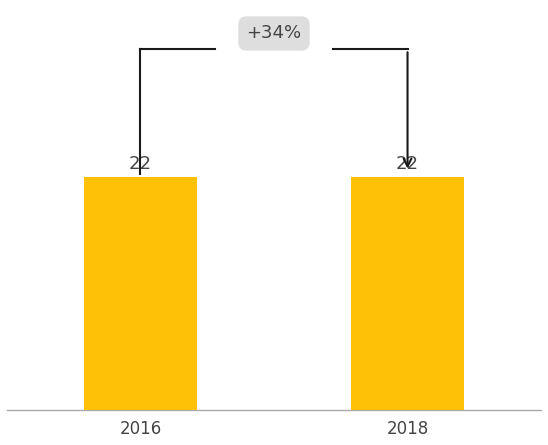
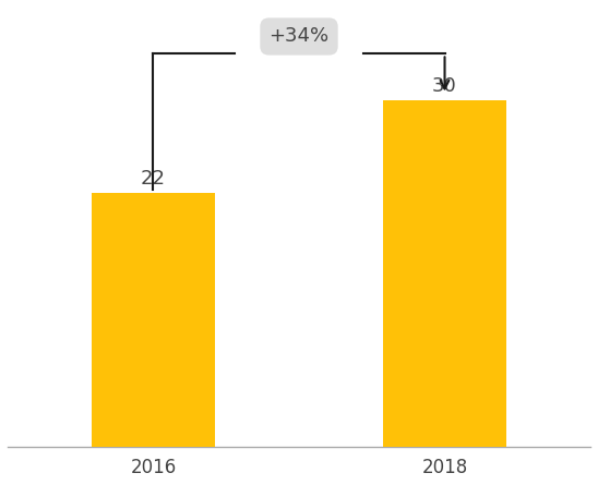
2018: 22 -> 30
